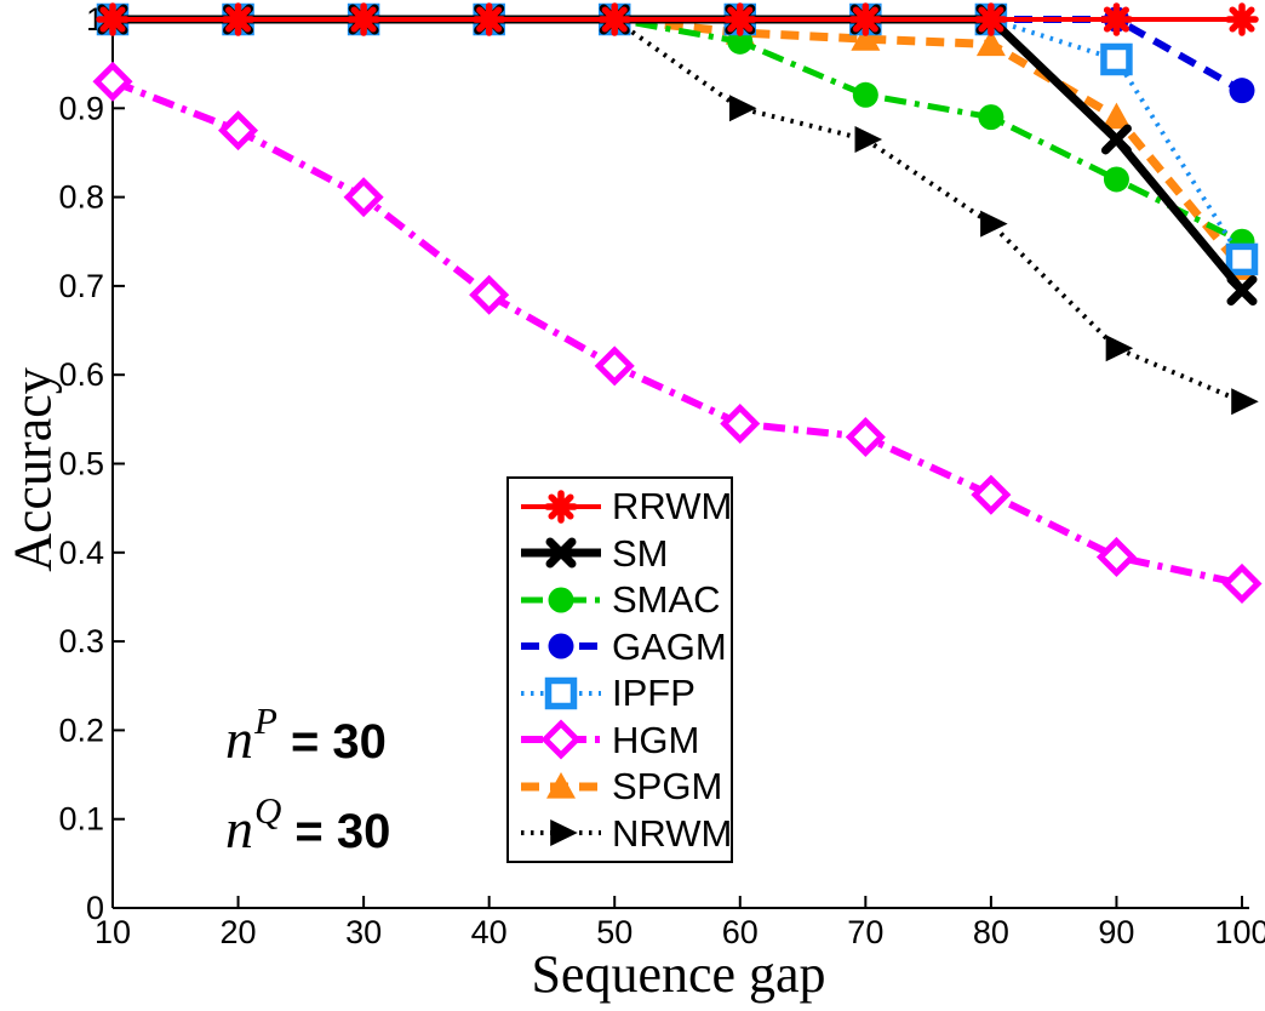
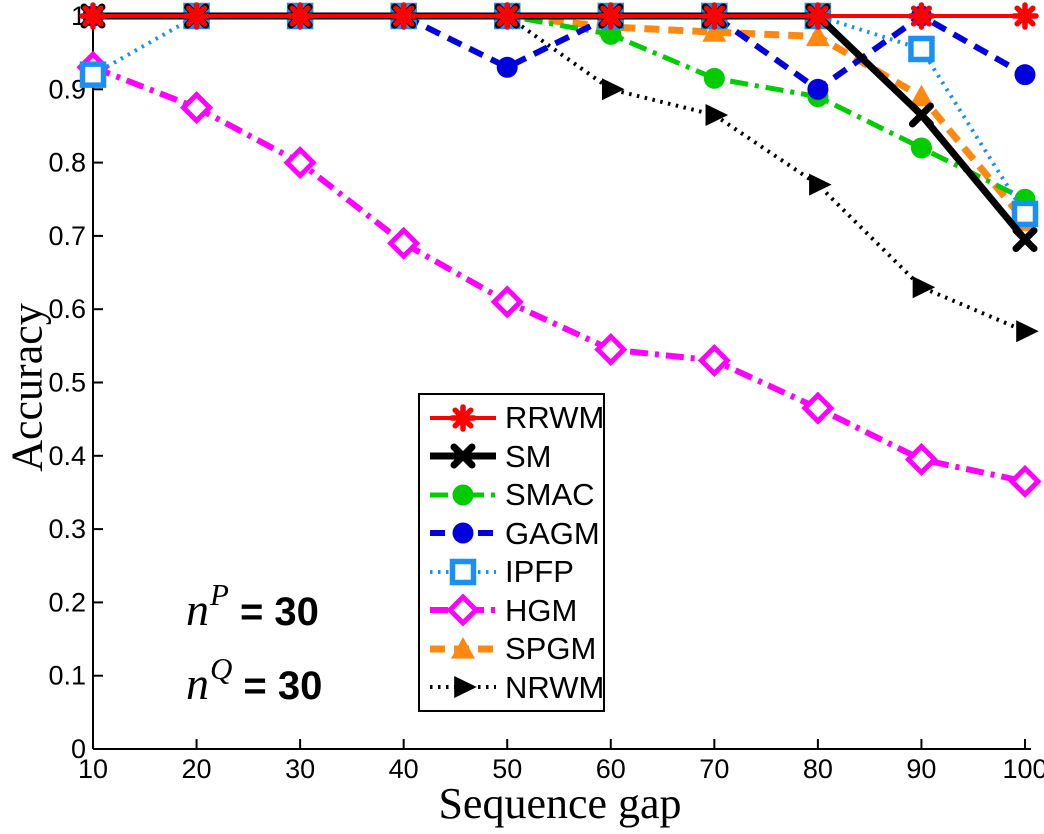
IPFP/10: 1.00 -> 0.92
GAGM/50: 1.00 -> 0.93
GAGM/80: 1.00 -> 0.90
